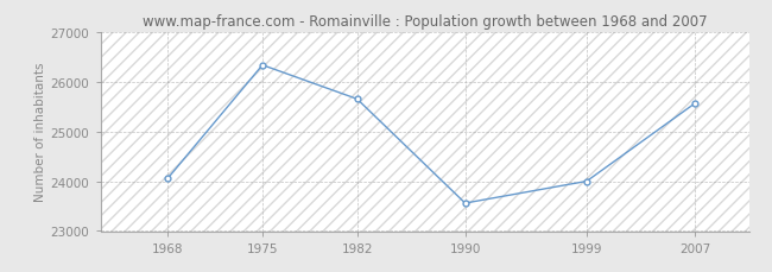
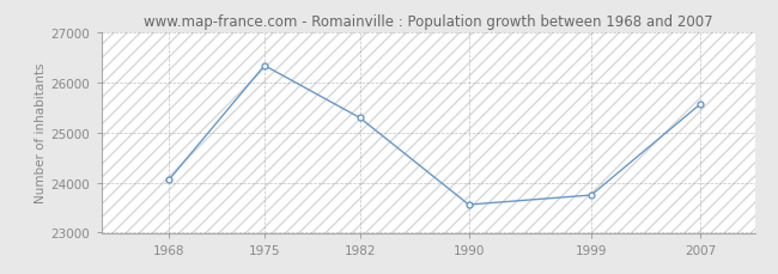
1982: 25650 -> 25290
1999: 24000 -> 23750
